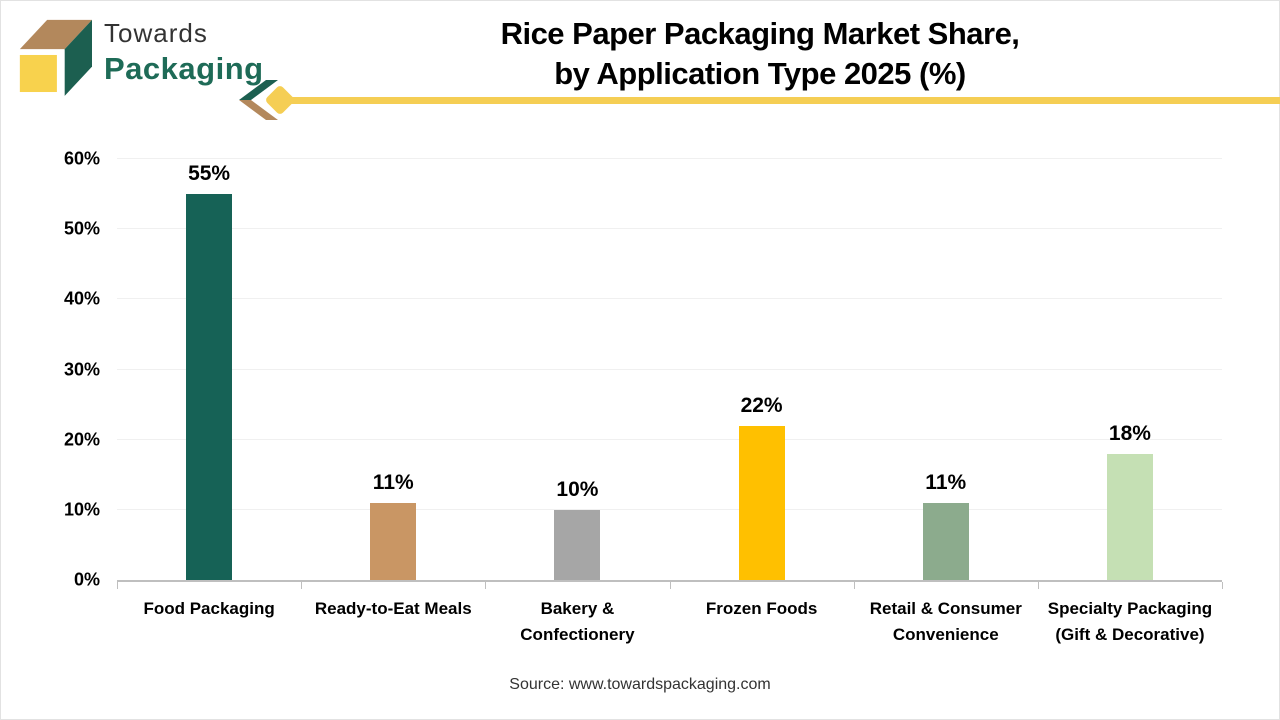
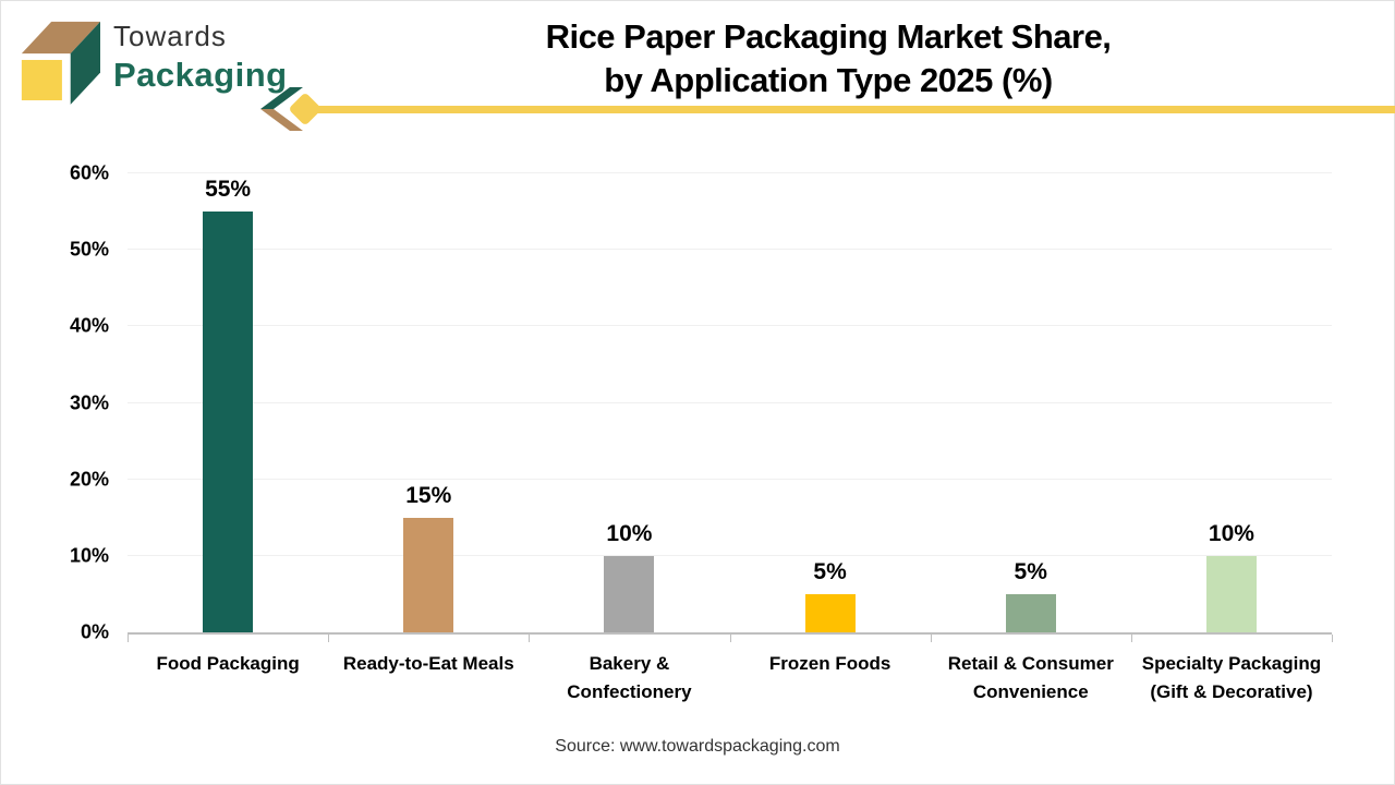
Ready-to-Eat Meals: 11% -> 15%
Frozen Foods: 22% -> 5%
Retail & Consumer Convenience: 11% -> 5%
Specialty Packaging (Gift & Decorative): 18% -> 10%
